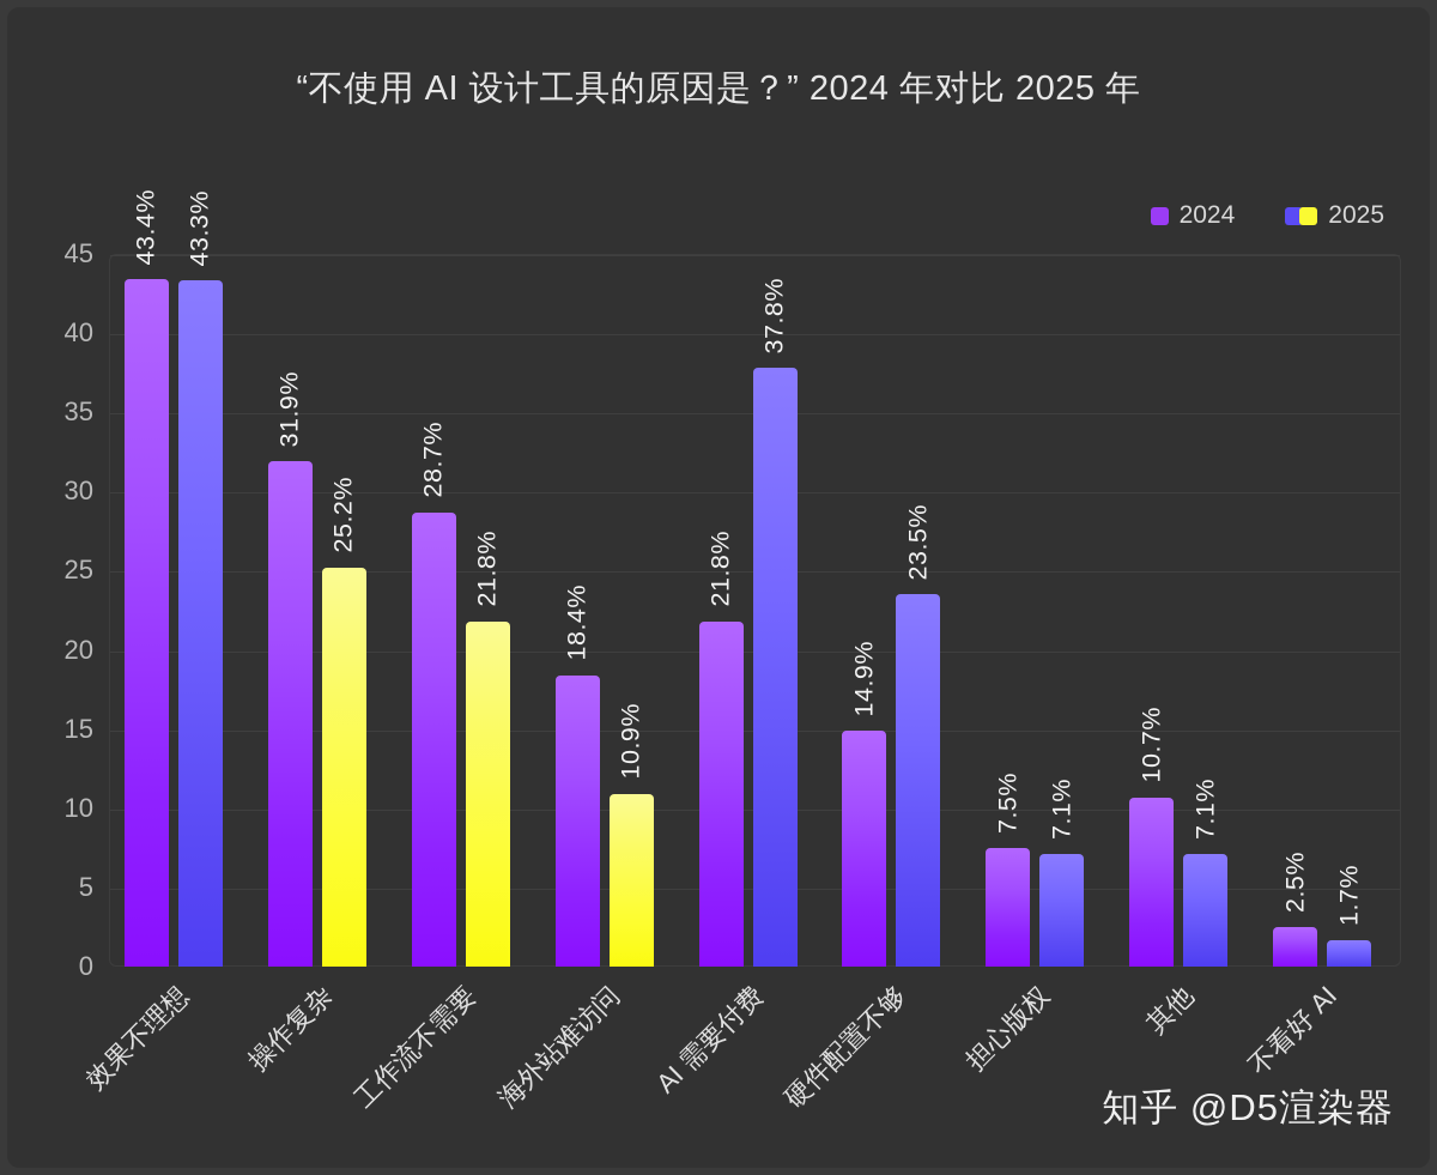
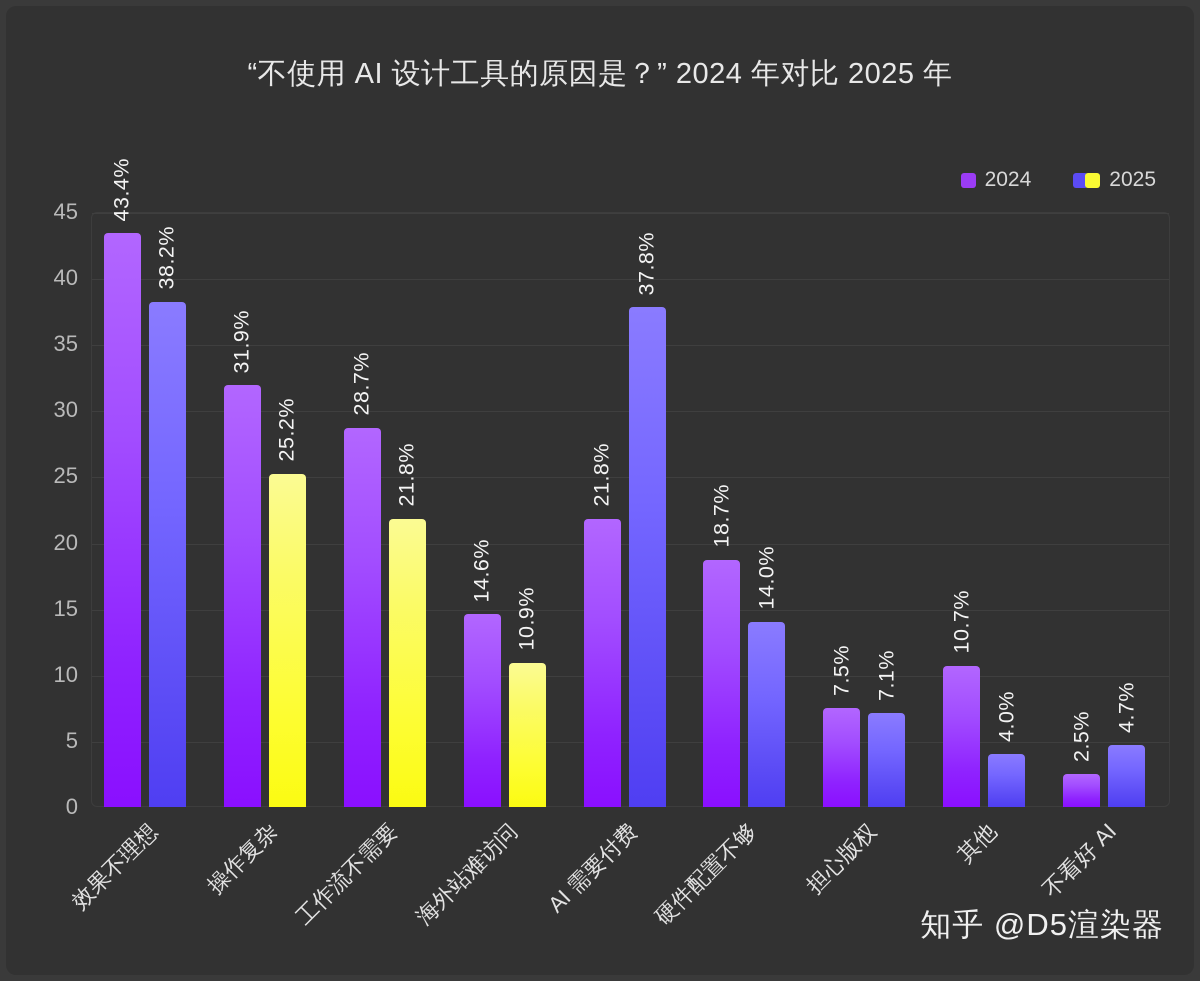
2025/效果不理想: 43.3% -> 38.2%
2024/海外站难访问: 18.4% -> 14.6%
2024/硬件配置不够: 14.9% -> 18.7%
2025/硬件配置不够: 23.5% -> 14.0%
2025/其他: 7.1% -> 4.0%
2025/不看好 AI: 1.7% -> 4.7%
